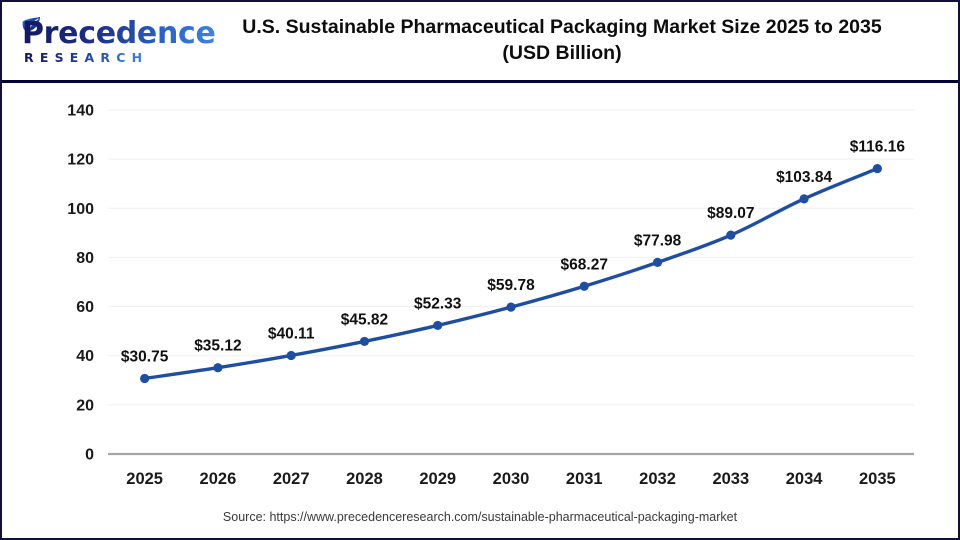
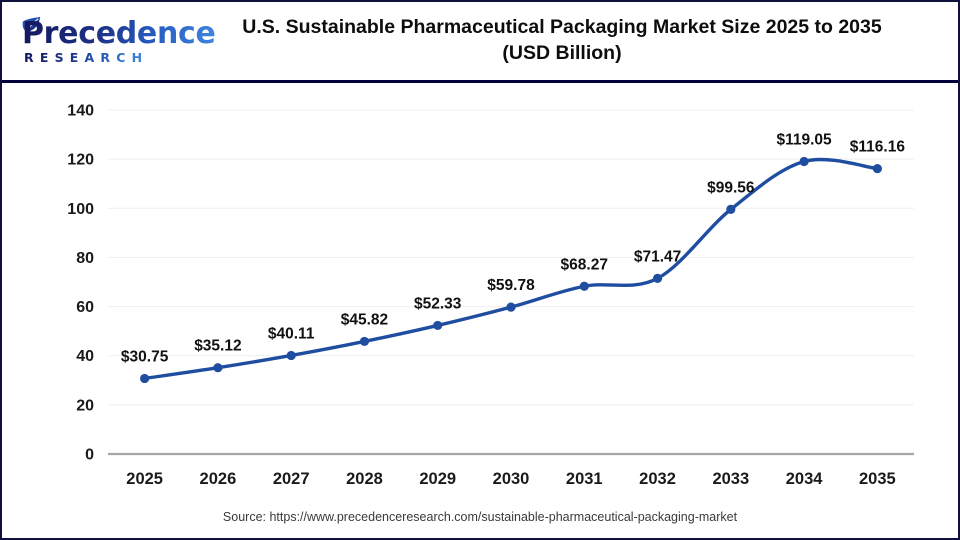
2032: $77.98 -> $71.47
2033: $89.07 -> $99.56
2034: $103.84 -> $119.05
